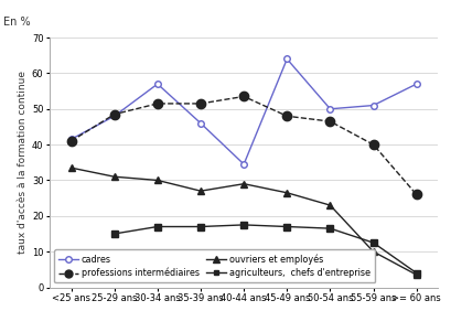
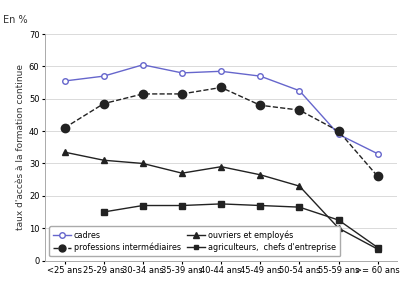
cadres/<25 ans: 41.5 -> 55.5
cadres/25-29 ans: 48.0 -> 57.0
cadres/30-34 ans: 57.0 -> 60.5
cadres/35-39 ans: 46.0 -> 58.0
cadres/40-44 ans: 34.5 -> 58.5
cadres/45-49 ans: 64.0 -> 57.0
cadres/50-54 ans: 50.0 -> 52.5
cadres/55-59 ans: 51.0 -> 39.0
cadres/>= 60 ans: 57.0 -> 33.0
